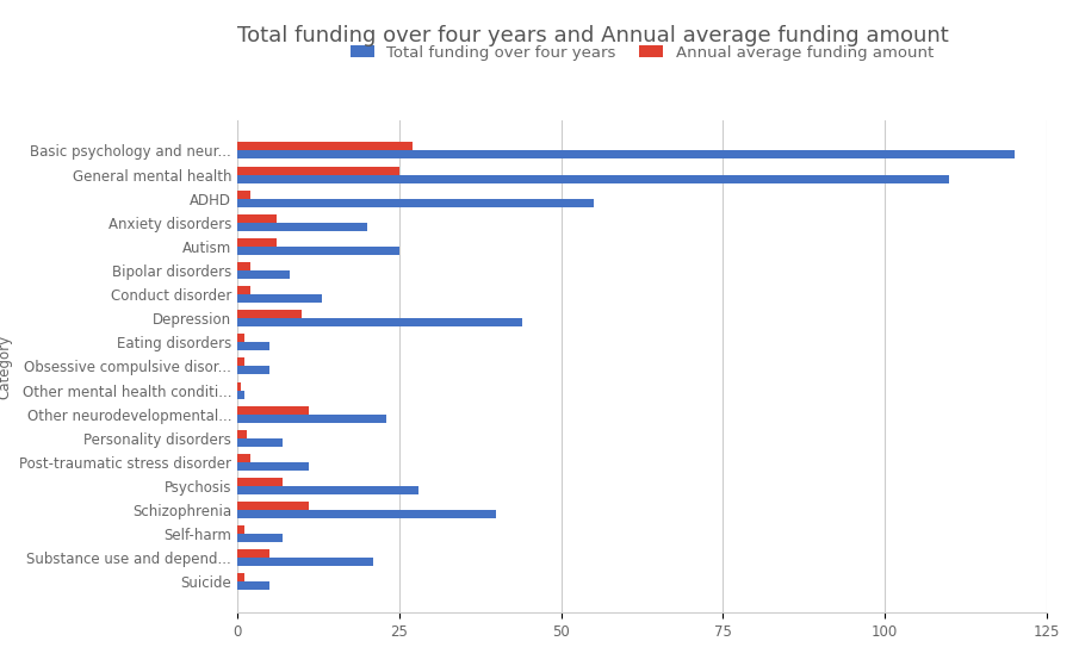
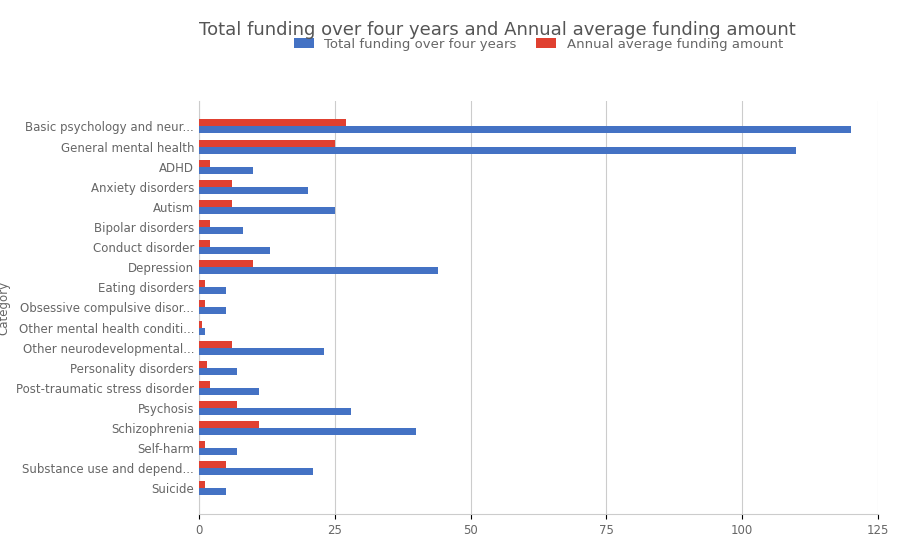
Total funding over four years/ADHD: 55 -> 10
Annual average funding amount/Other neurodevelopmental...: 11.0 -> 6.0
